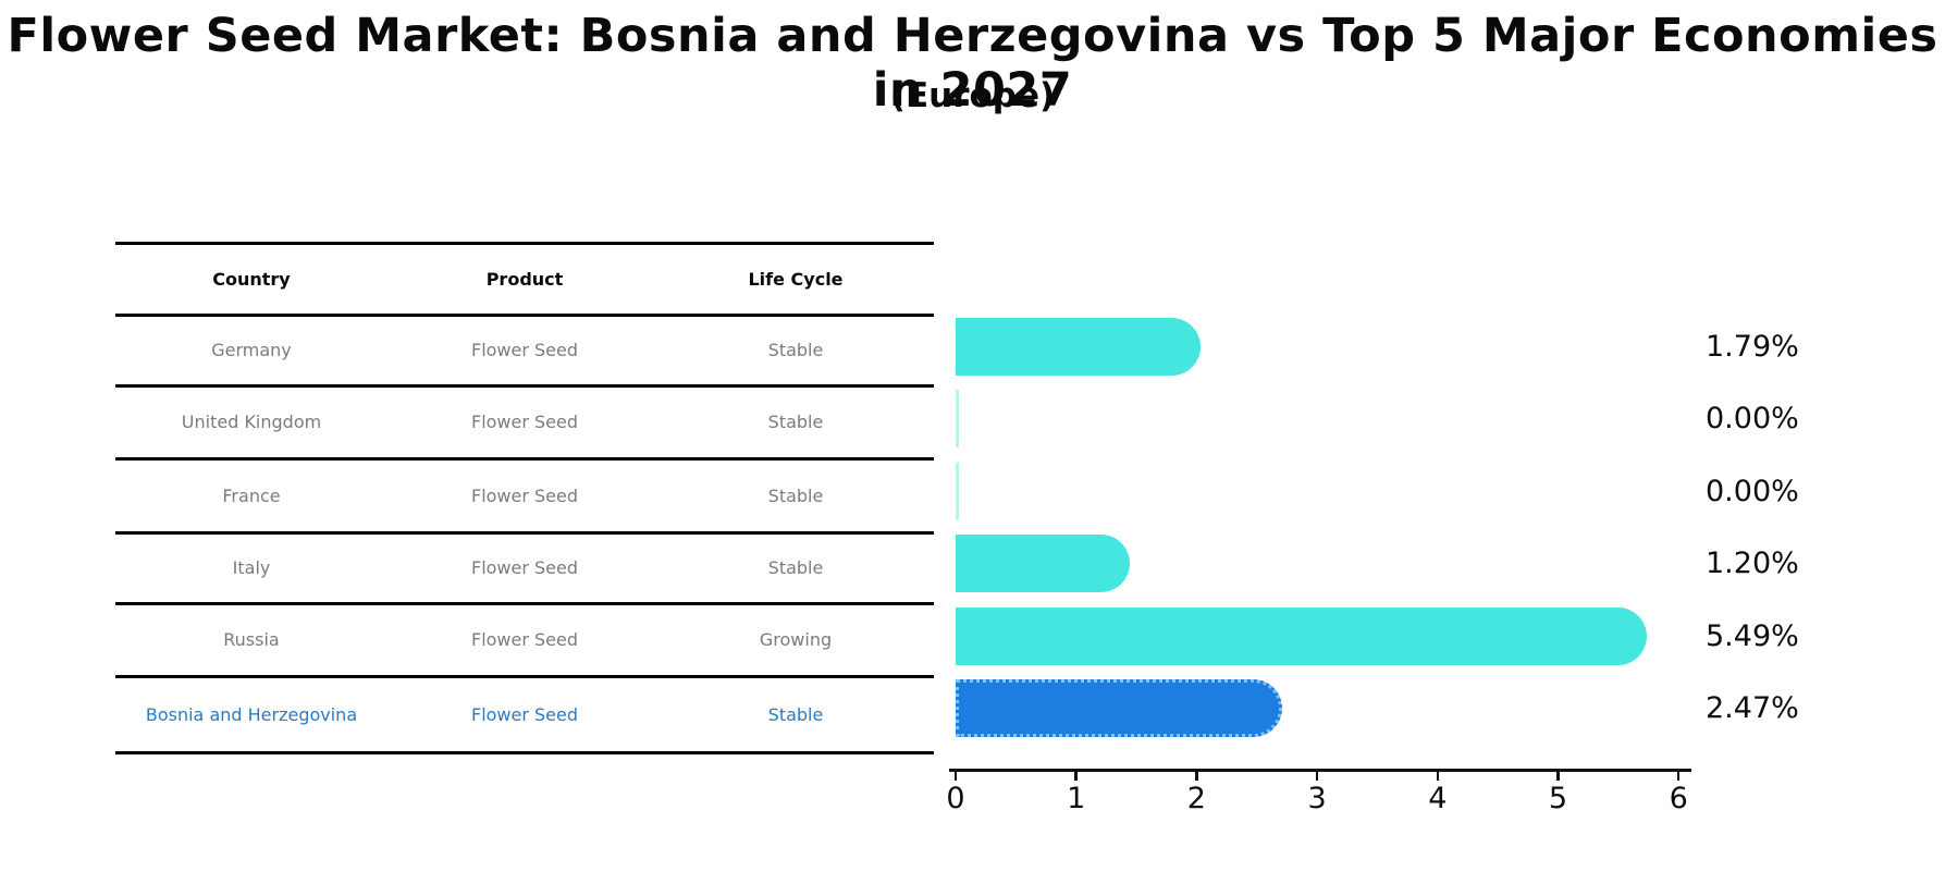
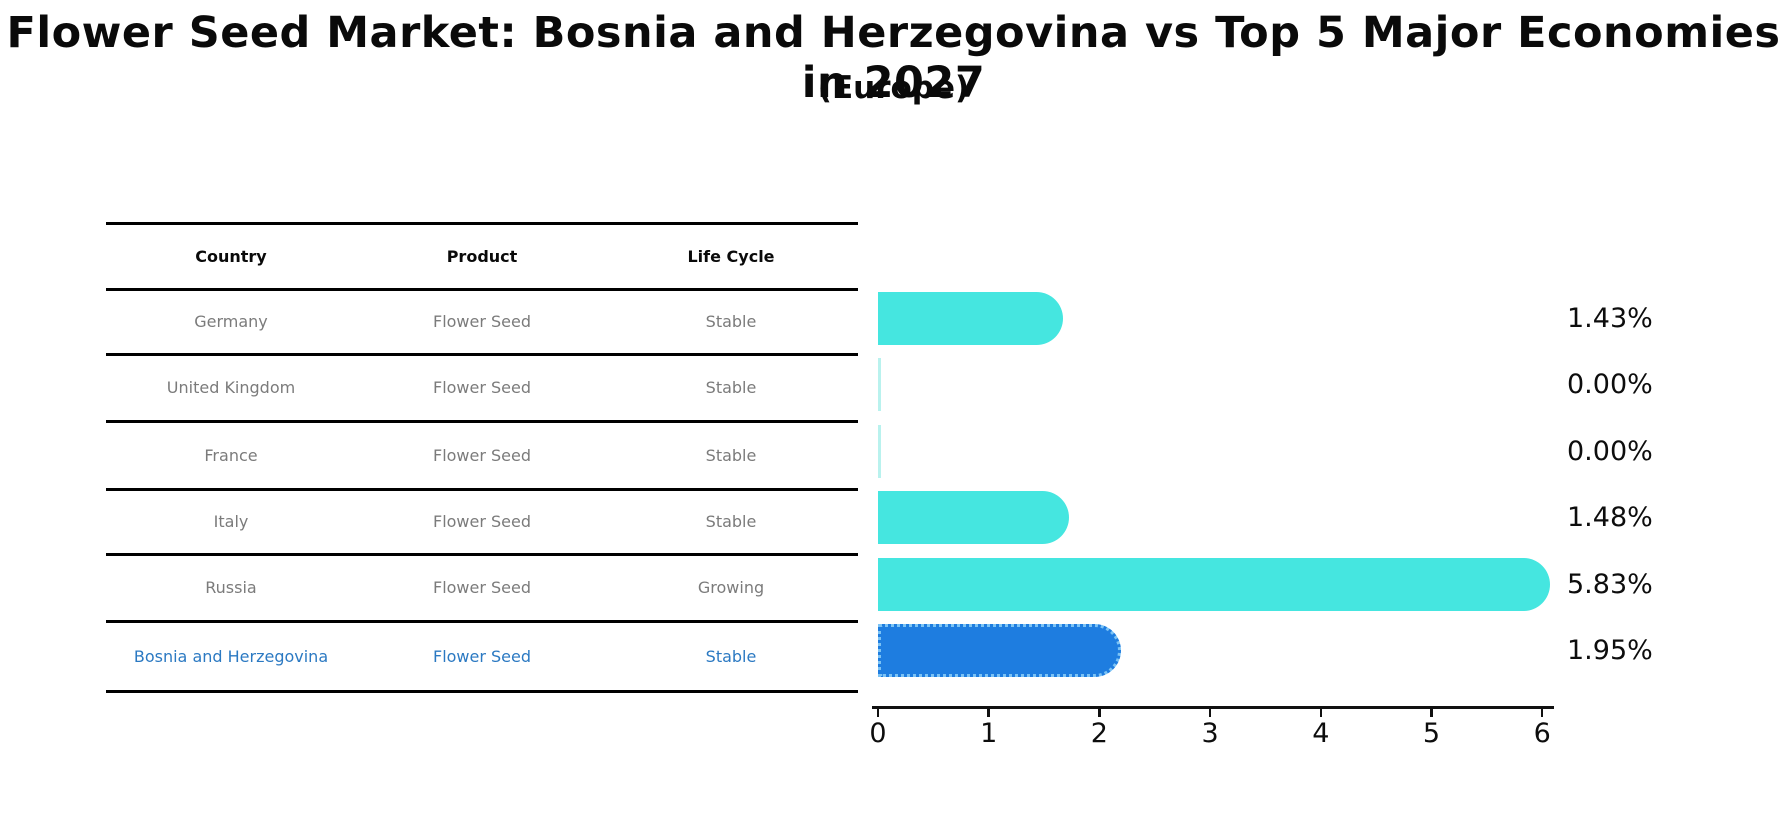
Germany: 1.79% -> 1.43%
Italy: 1.20% -> 1.48%
Russia: 5.49% -> 5.83%
Bosnia and Herzegovina: 2.47% -> 1.95%
